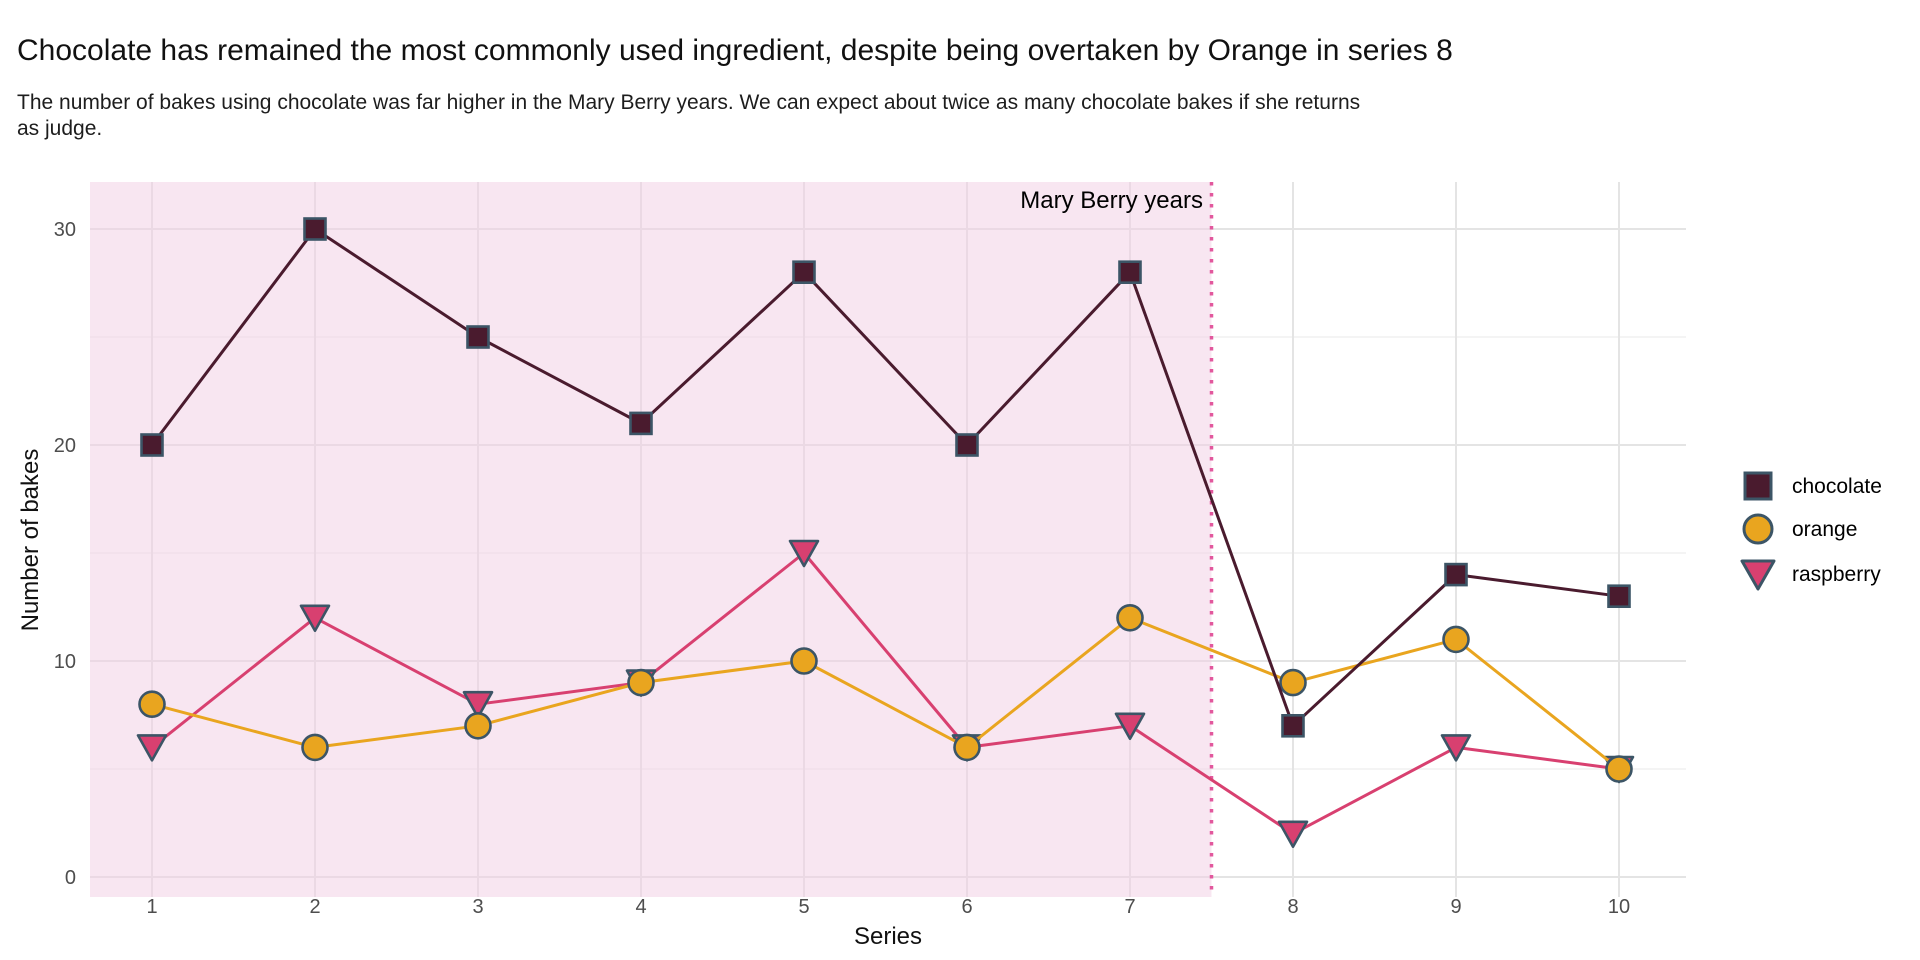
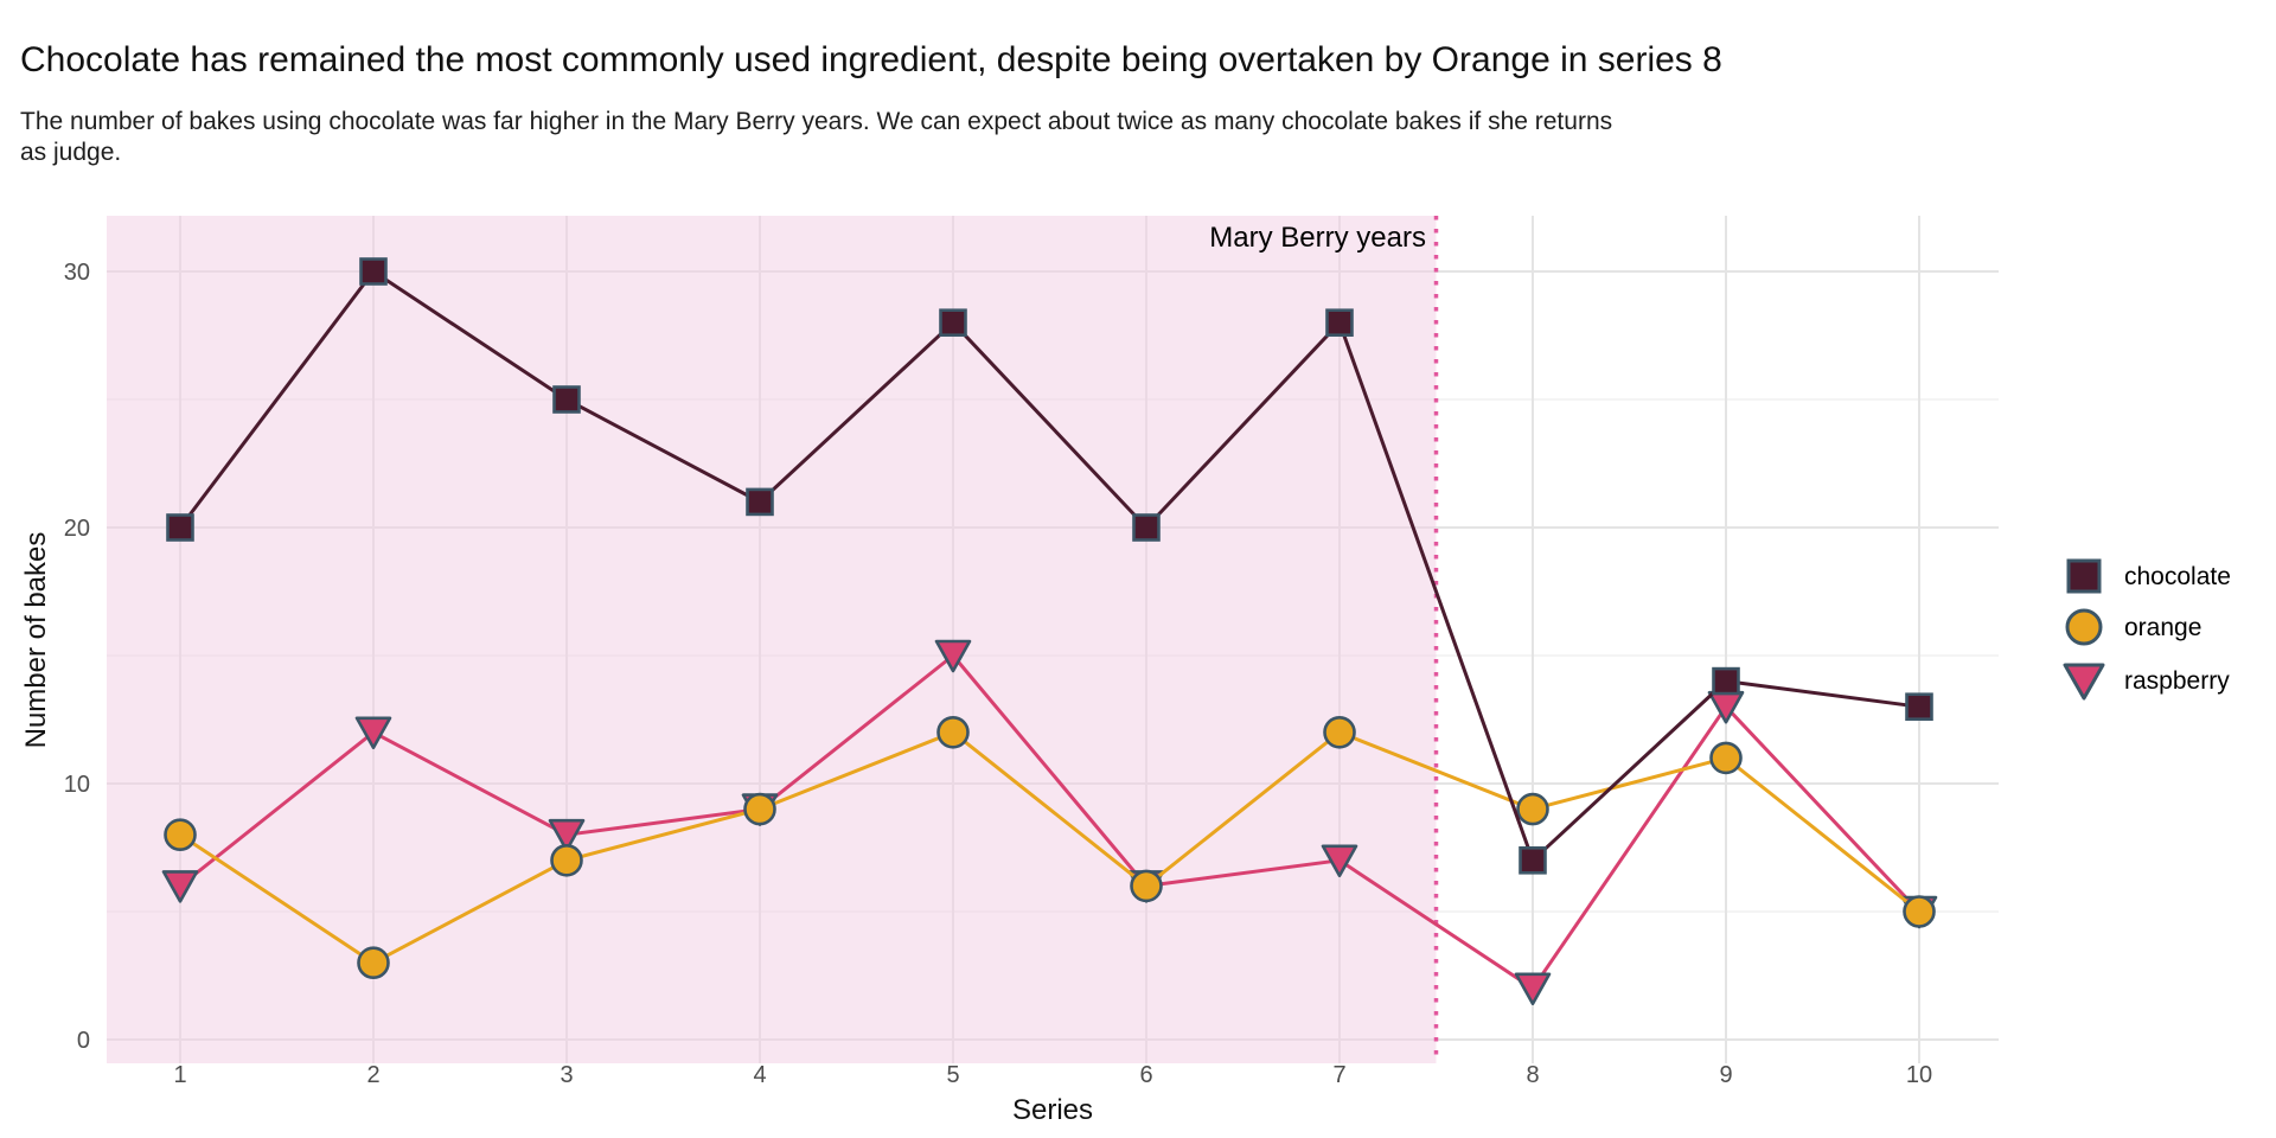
orange/2: 6 -> 3
orange/5: 10 -> 12
raspberry/9: 6 -> 13
